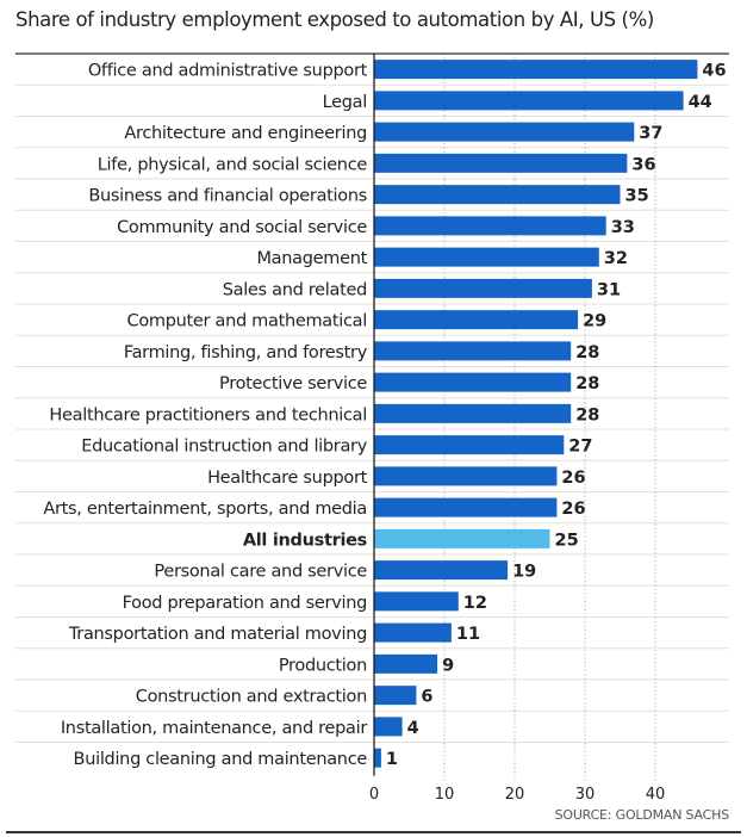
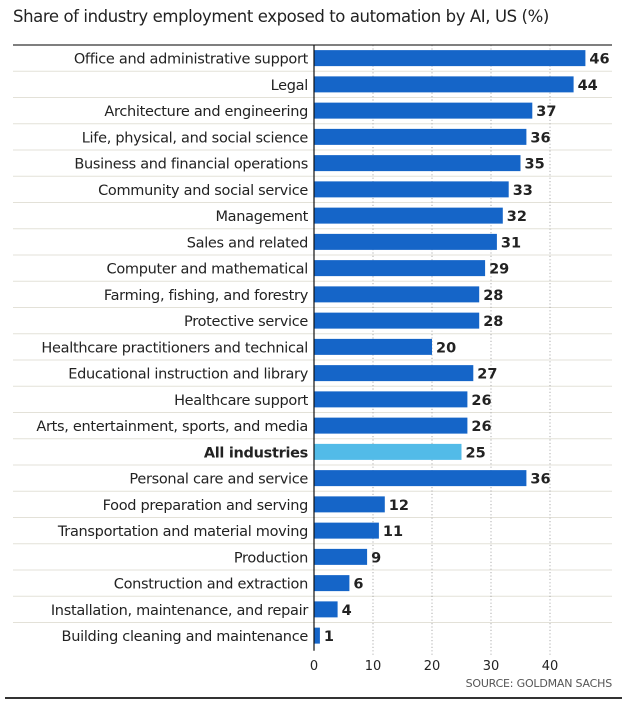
Healthcare practitioners and technical: 28 -> 20
Personal care and service: 19 -> 36
